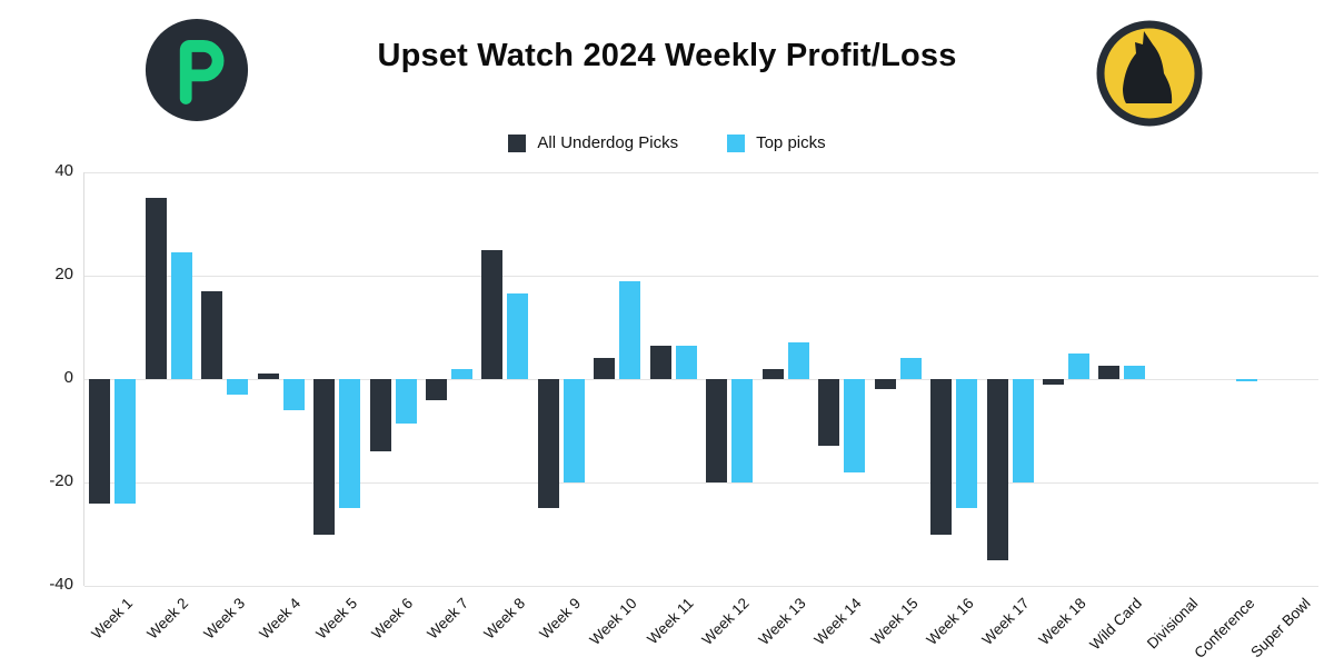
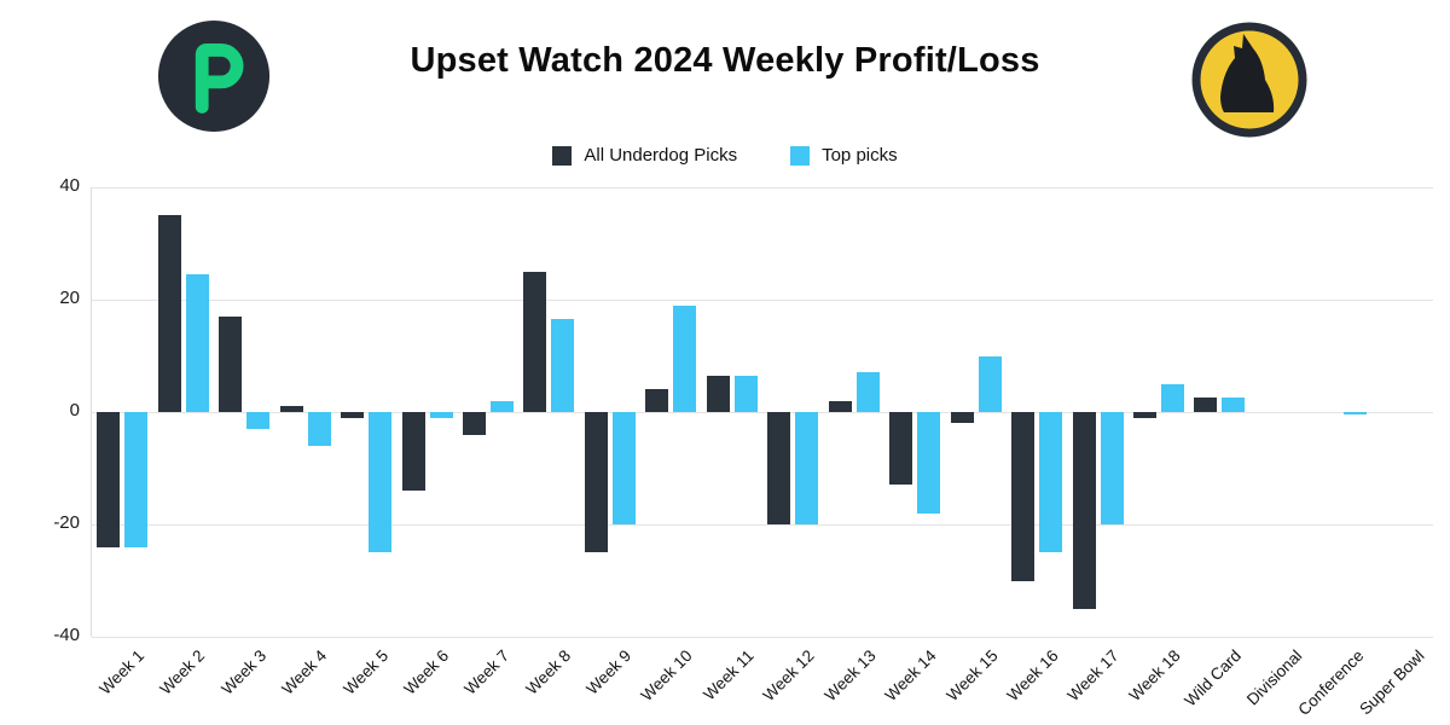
All Underdog Picks/Week 5: -30 -> -1
Top picks/Week 6: -8 -> -1
Top picks/Week 15: 4 -> 10
